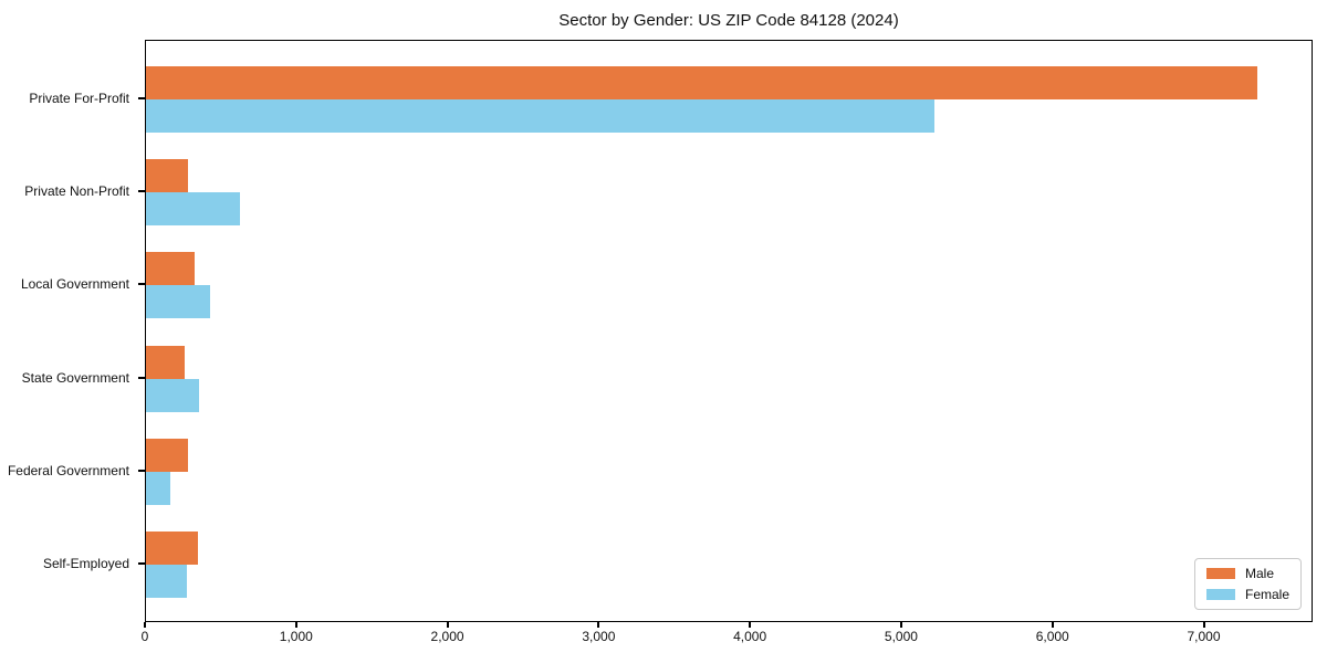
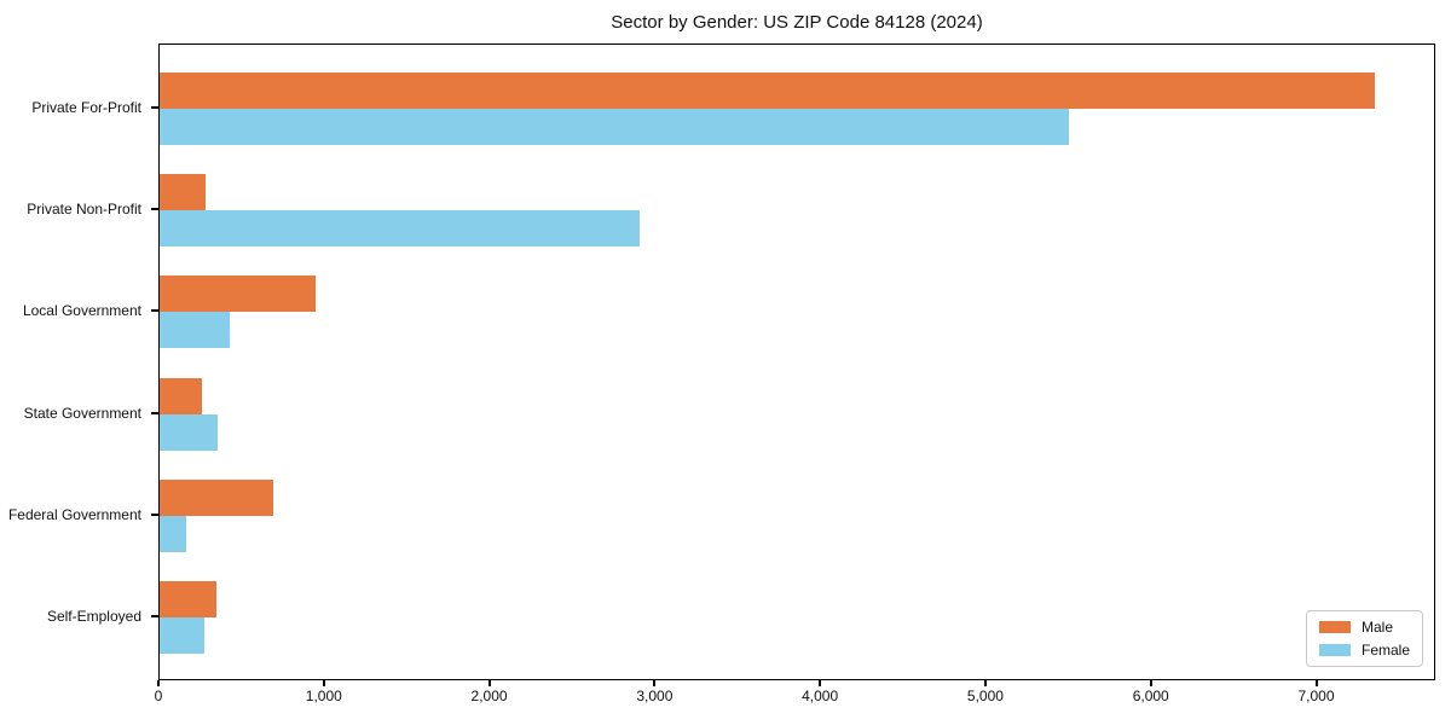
Female/Private For-Profit: 5210 -> 5500
Female/Private Non-Profit: 620 -> 2900
Male/Local Government: 320 -> 940
Male/Federal Government: 280 -> 690
